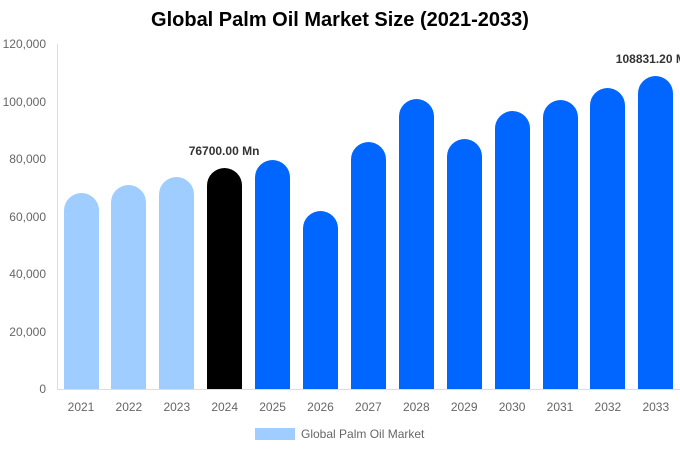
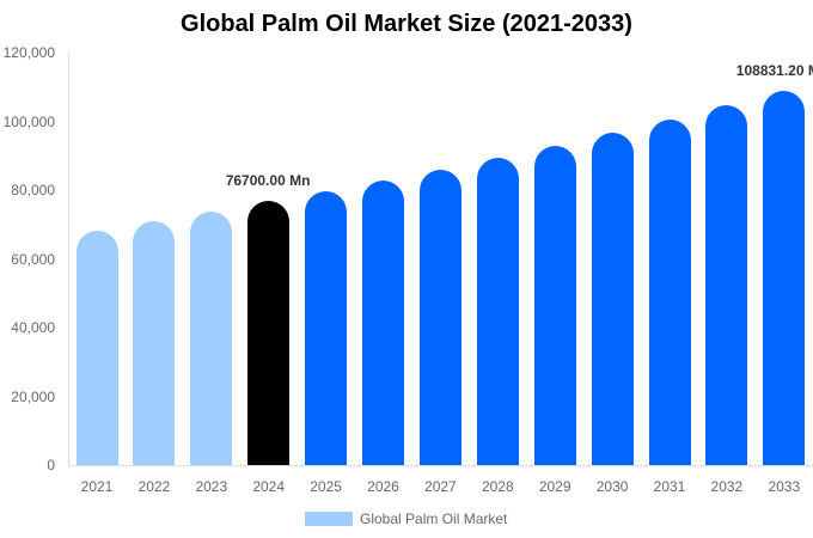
2026: 62000 -> 83000
2028: 101000 -> 89000
2029: 87000 -> 93000
